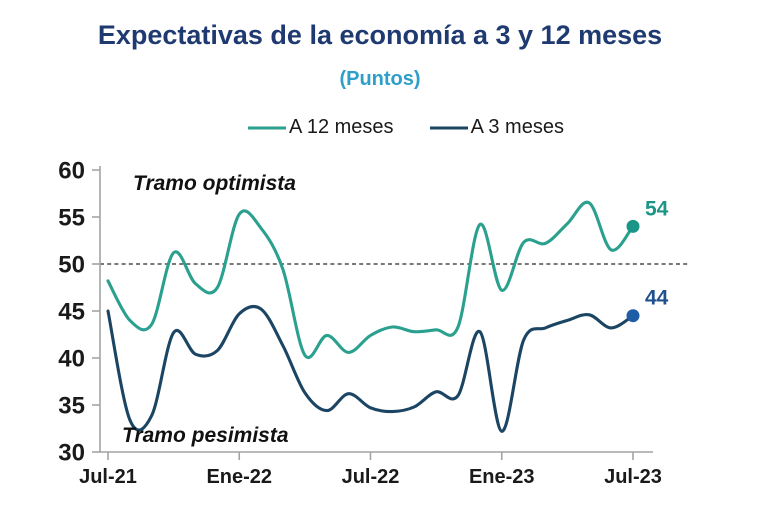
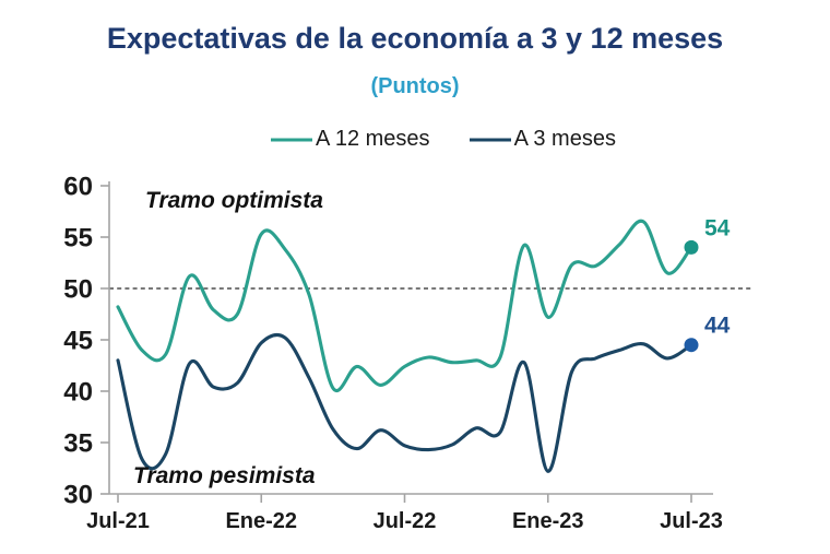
A 3 meses/Jul-21: 45 -> 43
